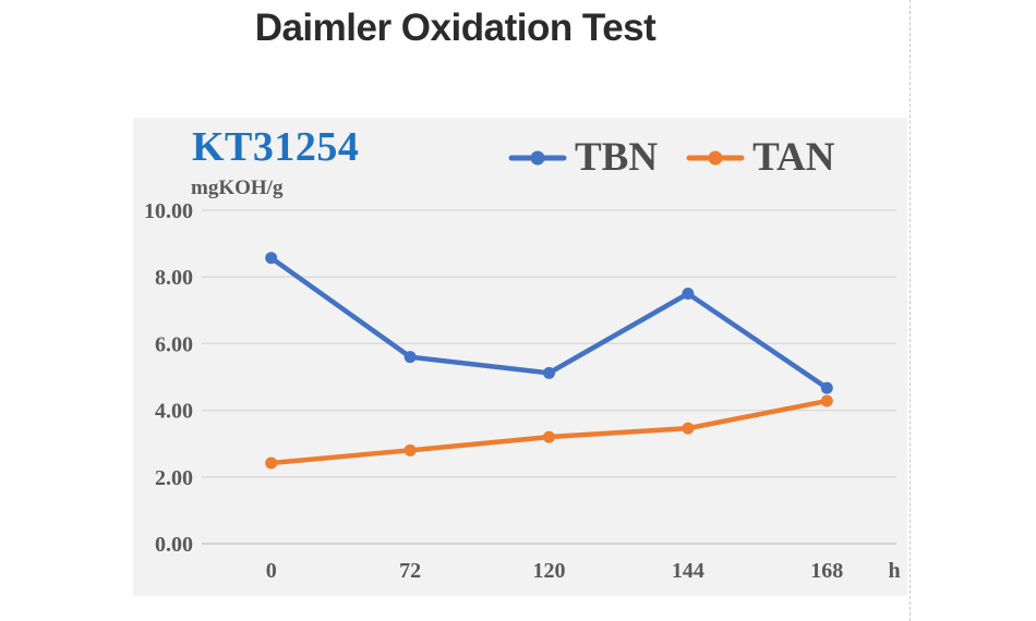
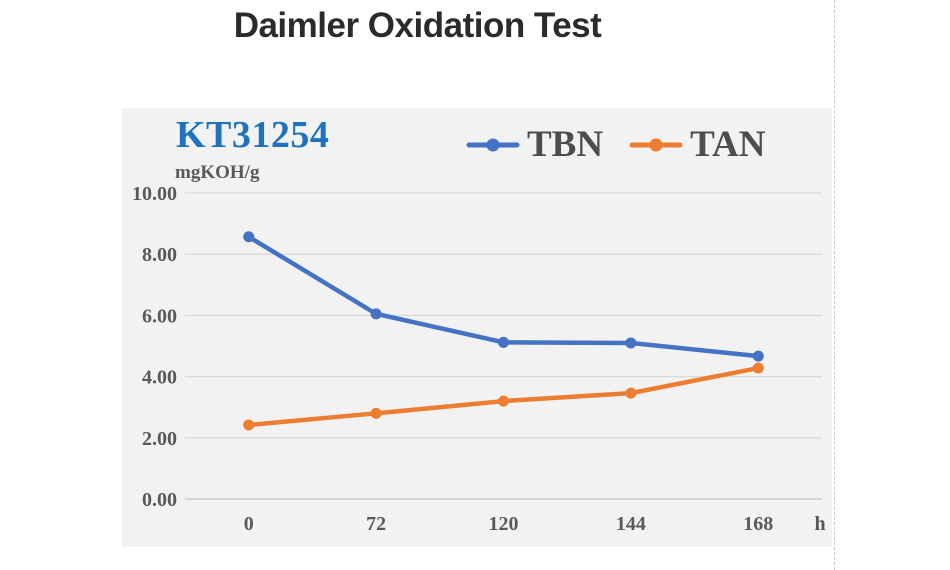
TBN/72: 5.6 -> 6.0
TBN/144: 7.5 -> 5.1
